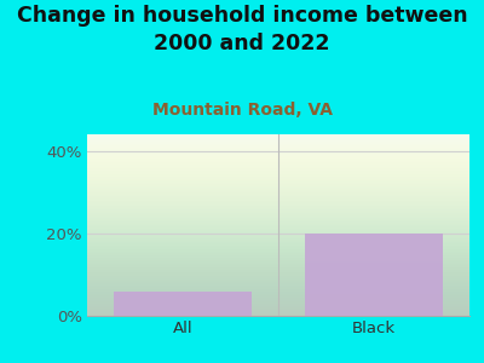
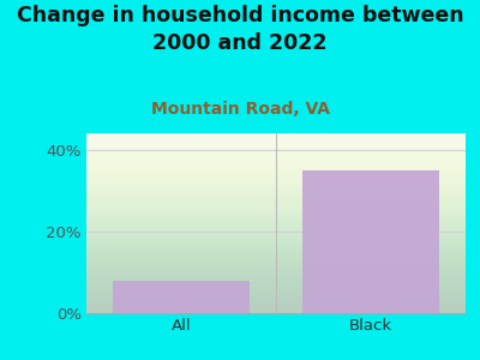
All: 6% -> 8%
Black: 20% -> 35%
